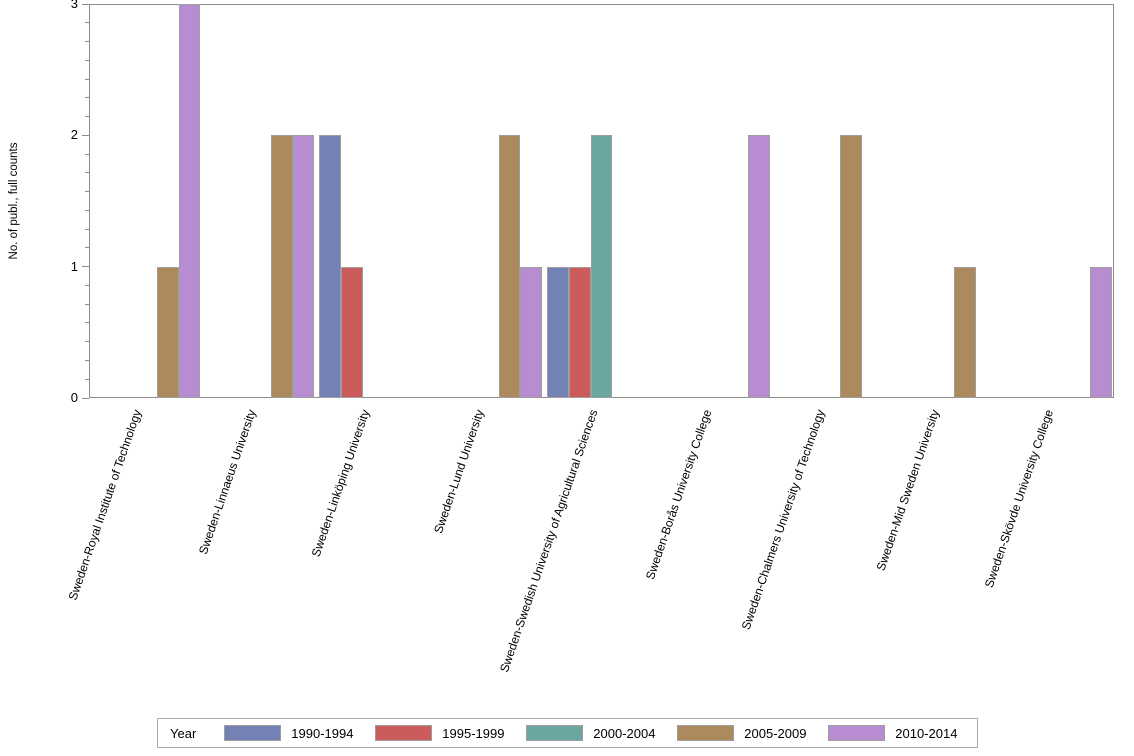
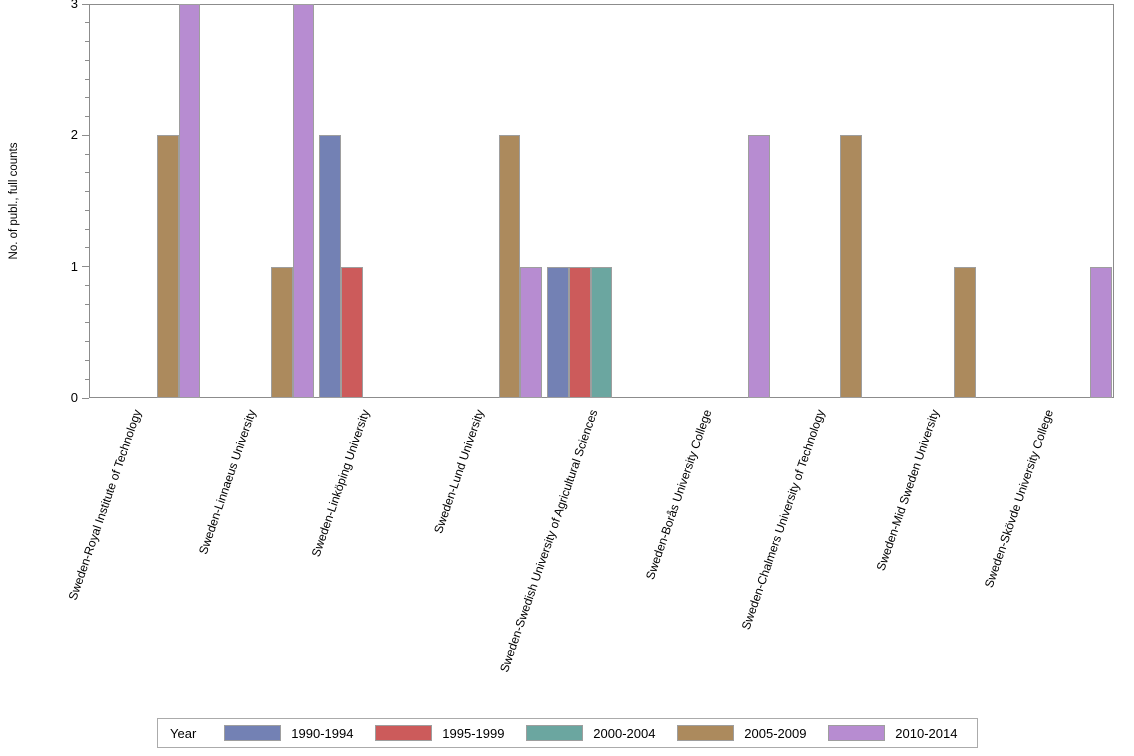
2005-2009/Sweden-Royal Institute of Technology: 1 -> 2
2005-2009/Sweden-Linnaeus University: 2 -> 1
2010-2014/Sweden-Linnaeus University: 2 -> 3
2000-2004/Sweden-Swedish University of Agricultural Sciences: 2 -> 1
